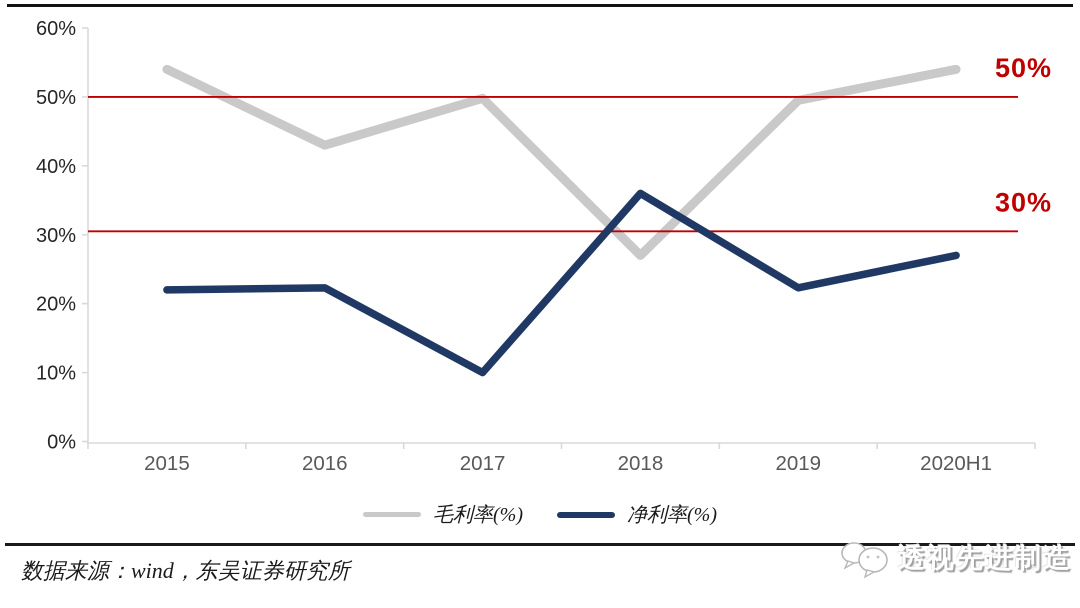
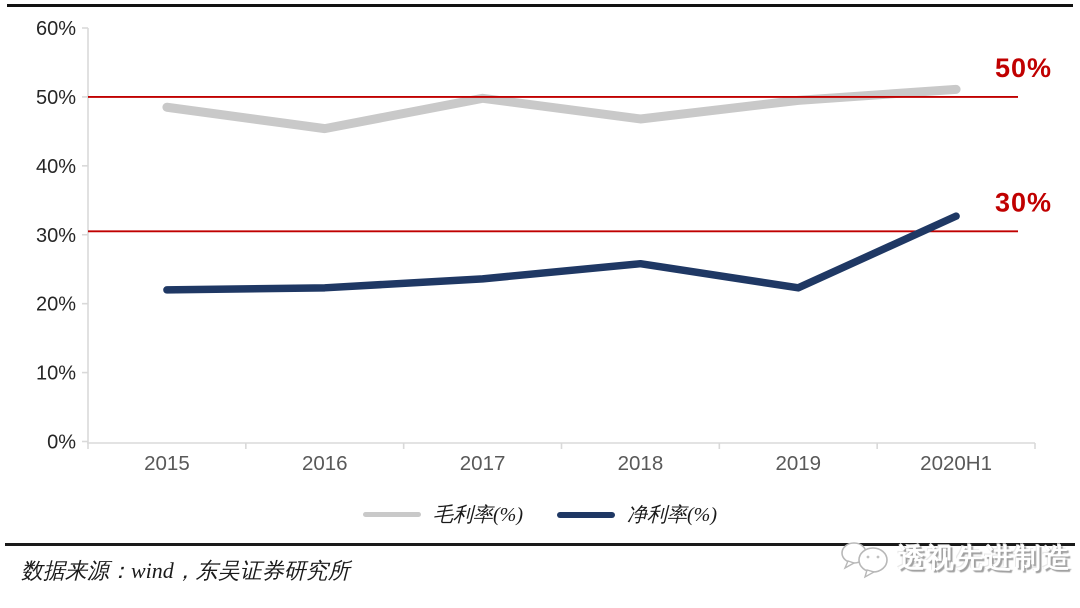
毛利率(%)/2015: 54% -> 48%
毛利率(%)/2016: 43% -> 45%
净利率(%)/2017: 10% -> 24%
毛利率(%)/2018: 27% -> 47%
净利率(%)/2018: 36% -> 26%
毛利率(%)/2020H1: 54% -> 51%
净利率(%)/2020H1: 27% -> 33%
